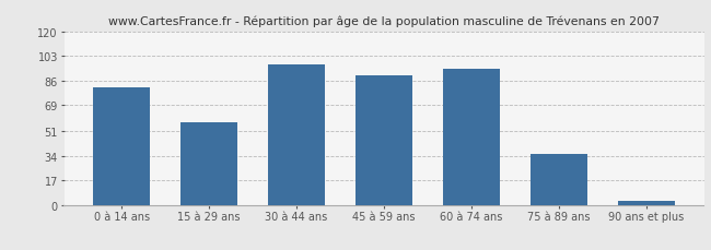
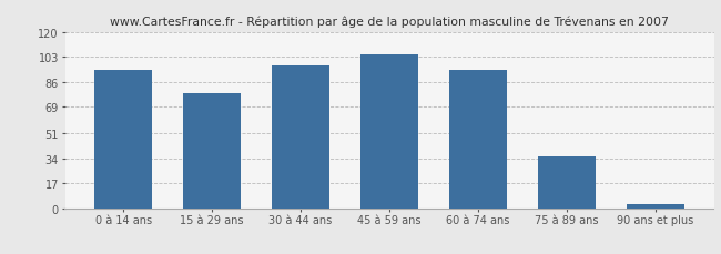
0 à 14 ans: 81 -> 94
15 à 29 ans: 57 -> 78
45 à 59 ans: 90 -> 105
